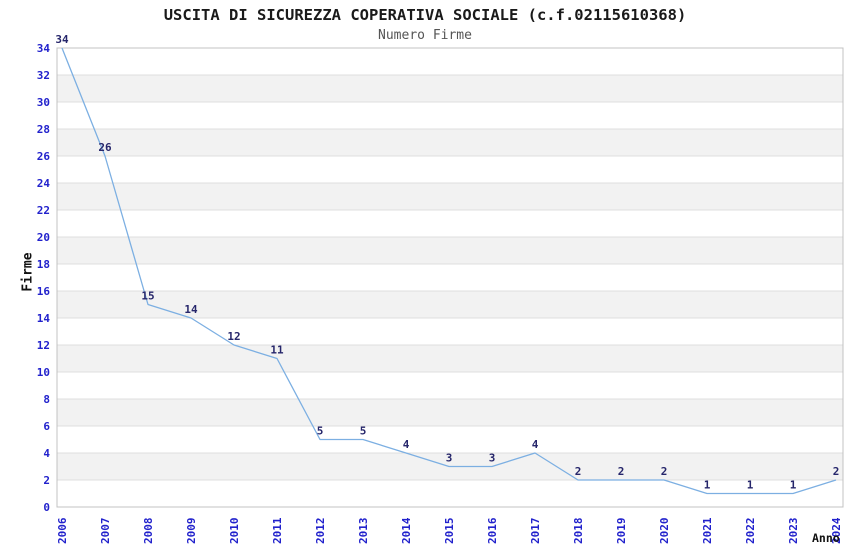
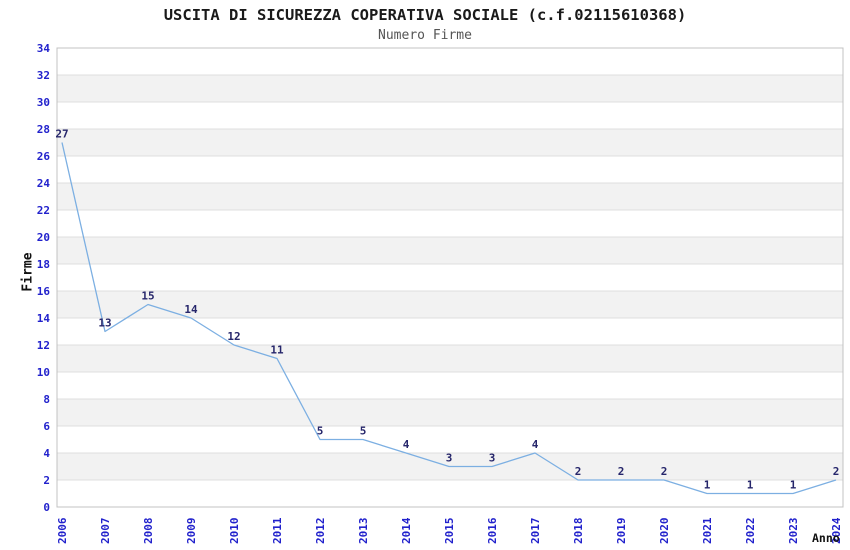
2006: 34 -> 27
2007: 26 -> 13
